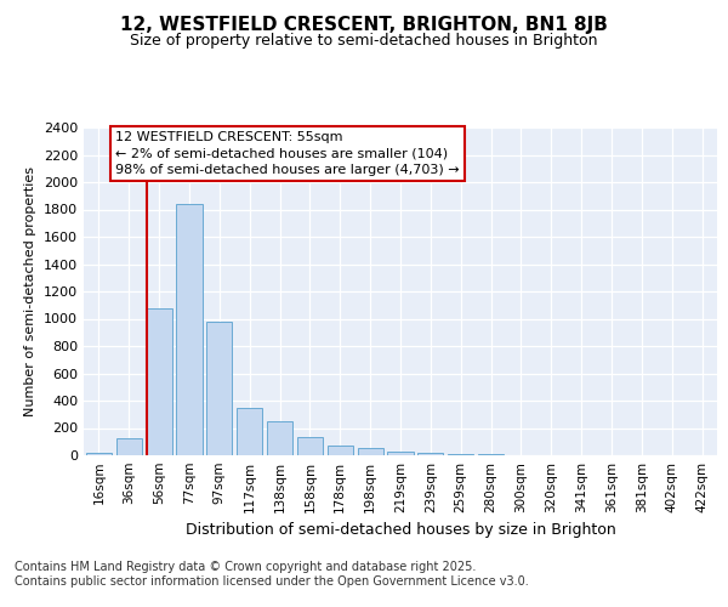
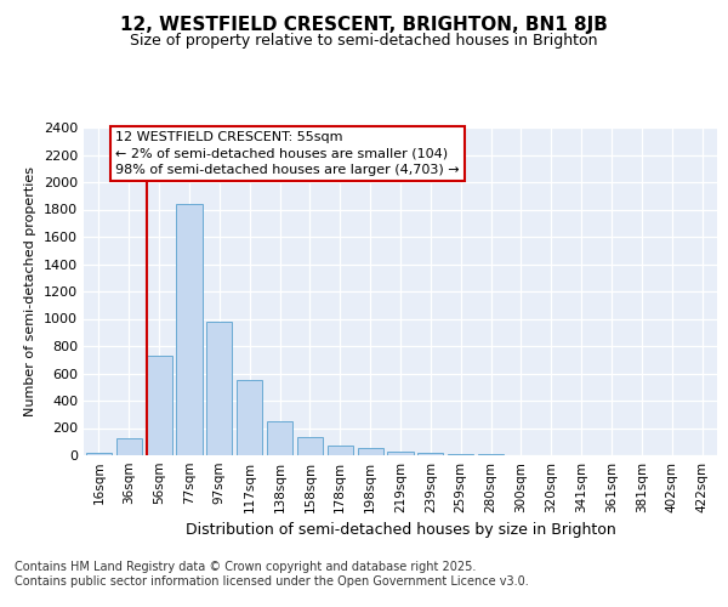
56sqm: 1080 -> 730
117sqm: 350 -> 550
